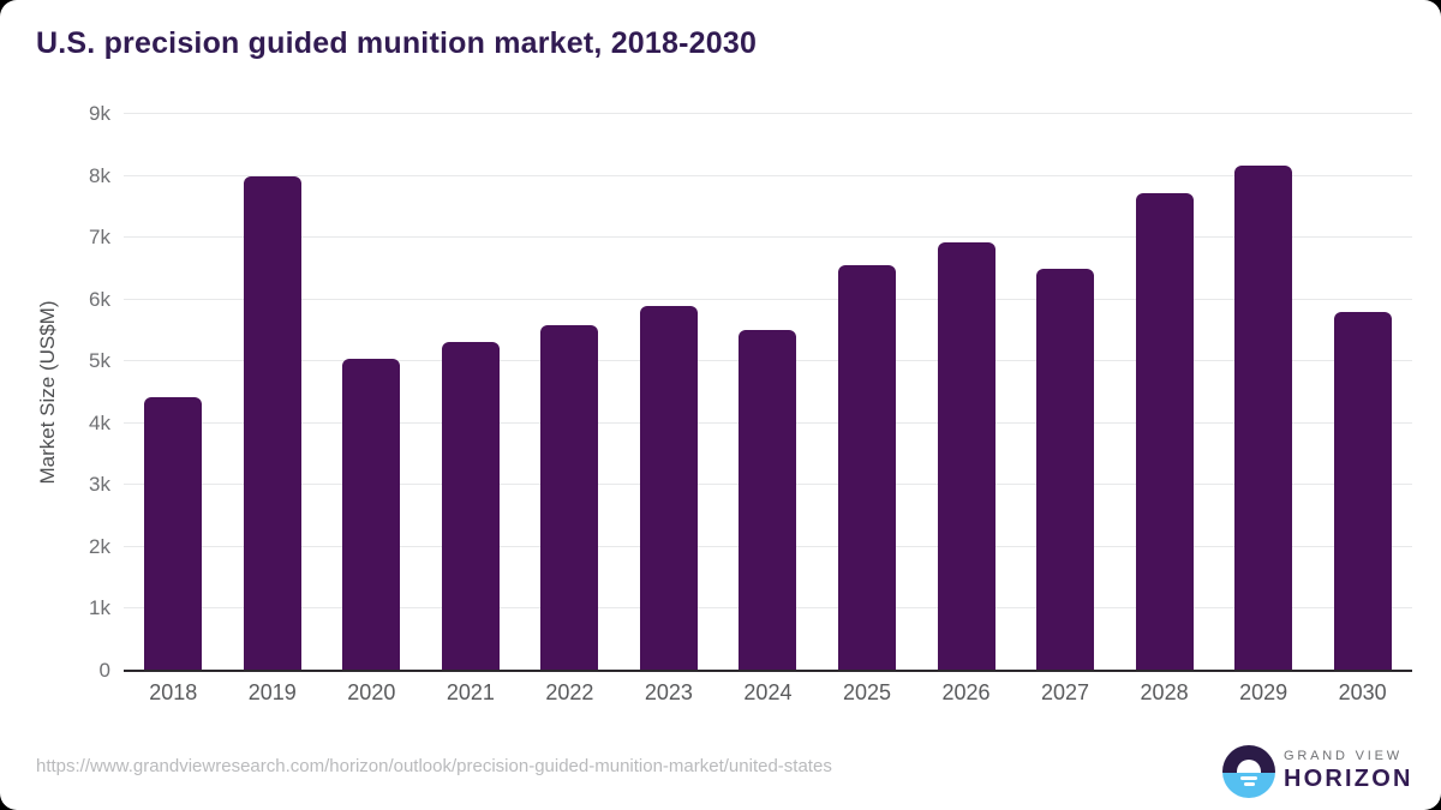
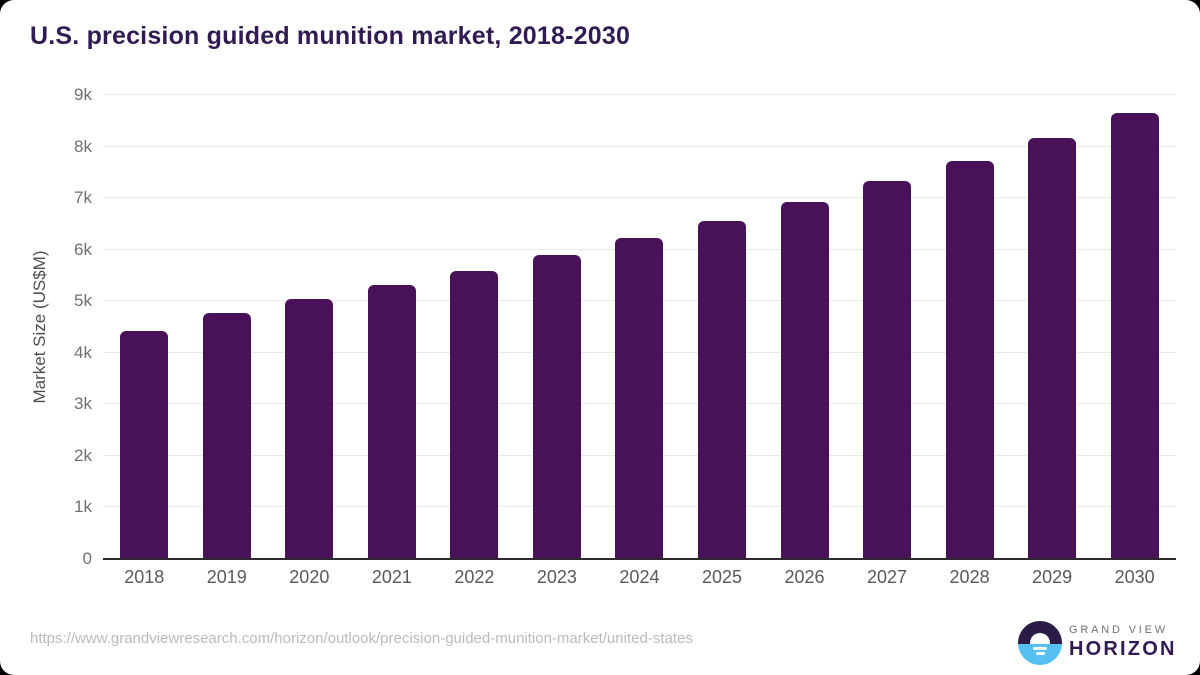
2019: 8.0k -> 4.8k
2024: 5.5k -> 6.2k
2027: 6.5k -> 7.3k
2030: 5.8k -> 8.6k
